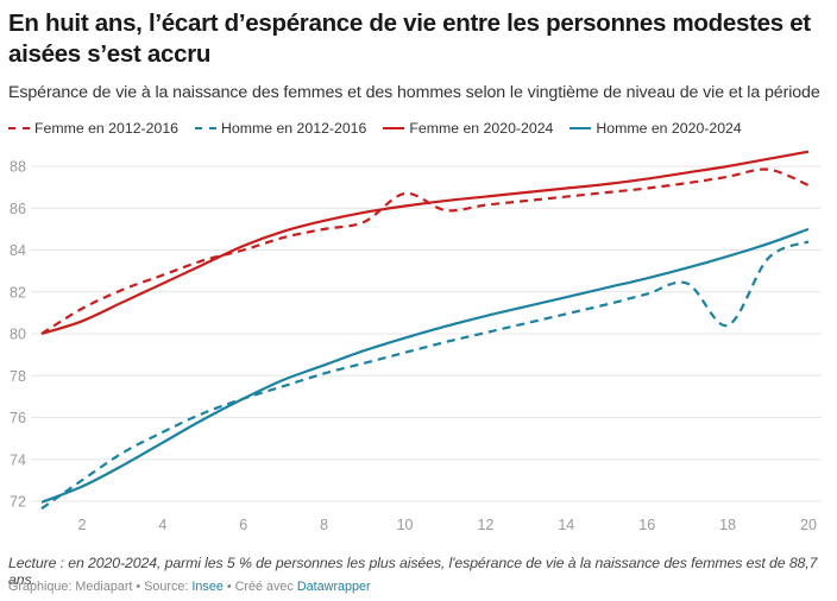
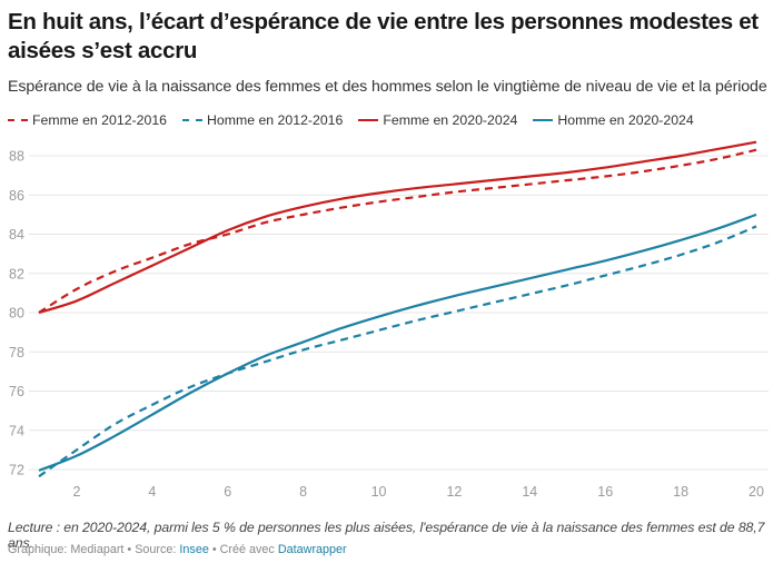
Femme en 2012-2016/10: 86.7 -> 85.7
Homme en 2012-2016/18: 80.4 -> 83.0
Femme en 2012-2016/20: 87.1 -> 88.3
